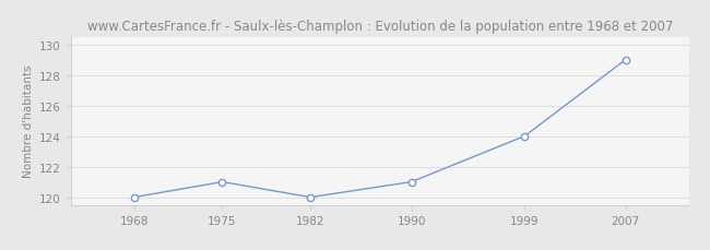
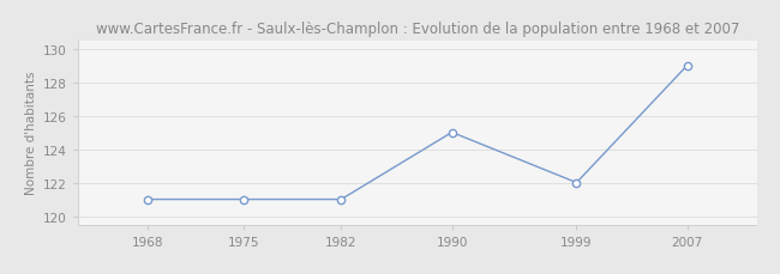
1968: 120 -> 121
1982: 120 -> 121
1990: 121 -> 125
1999: 124 -> 122
